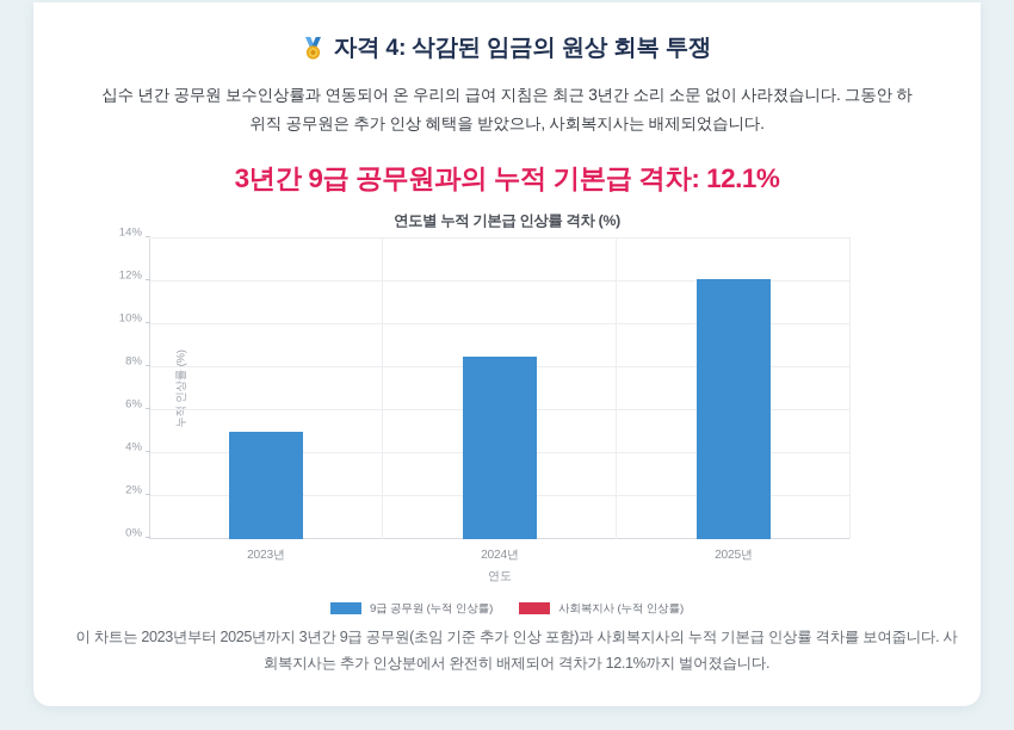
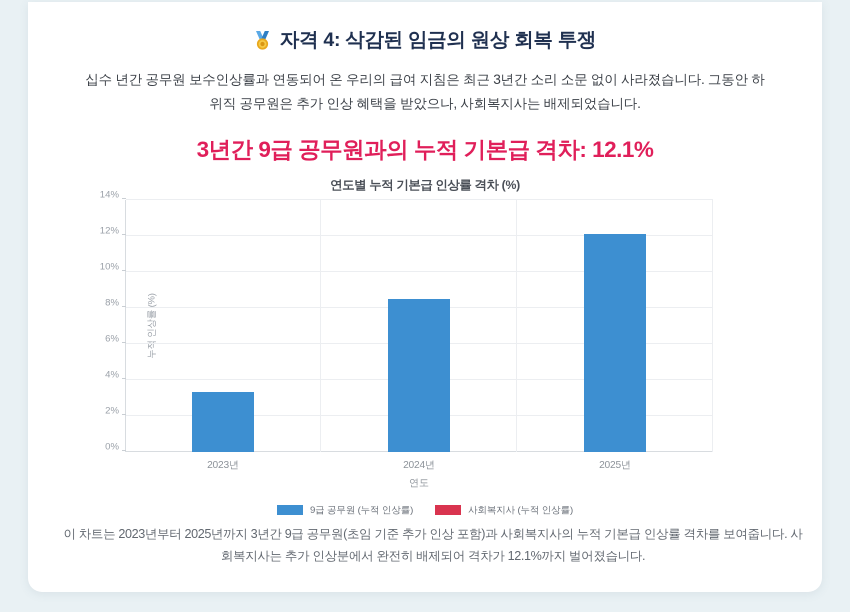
9급 공무원 (누적 인상률)/2023년: 5.0% -> 3.3%
